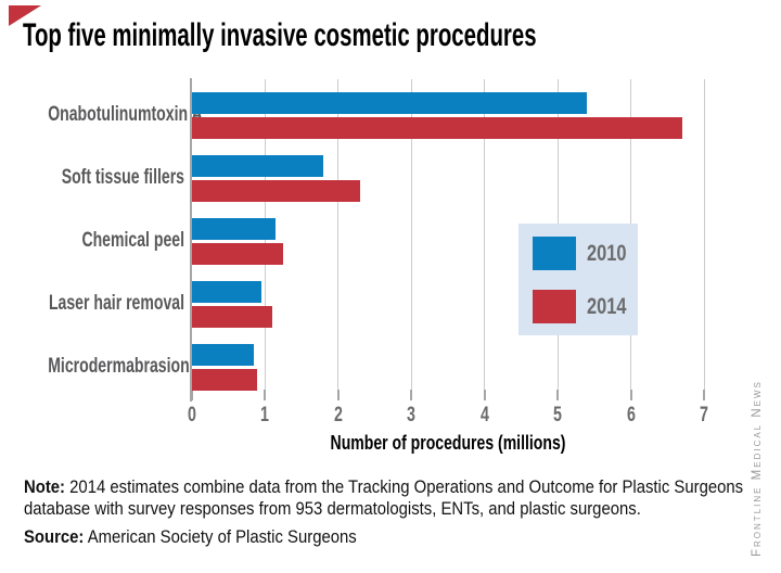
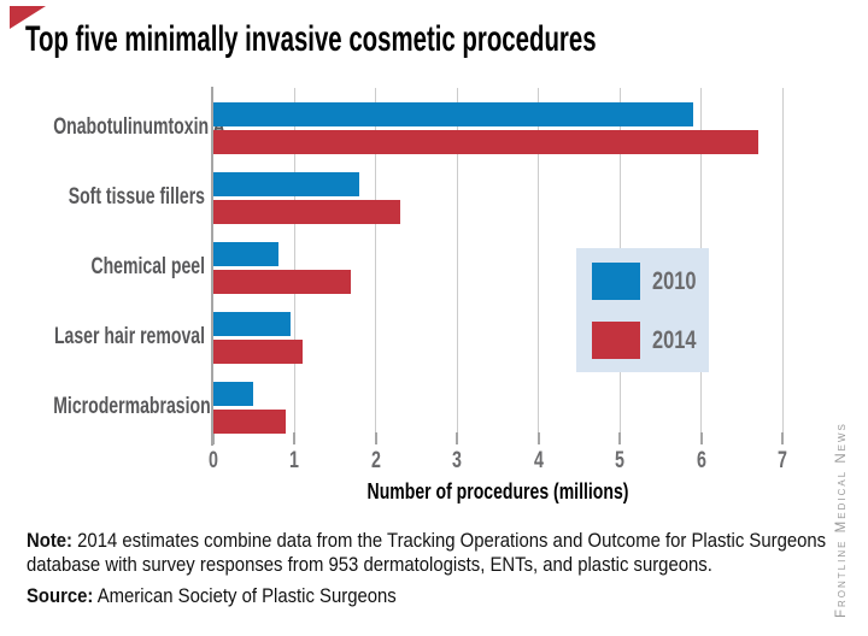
2010/Onabotulinumtoxin A: 5.4 -> 5.9
2010/Chemical peel: 1.1 -> 0.8
2014/Chemical peel: 1.2 -> 1.7
2010/Microdermabrasion: 0.8 -> 0.5
